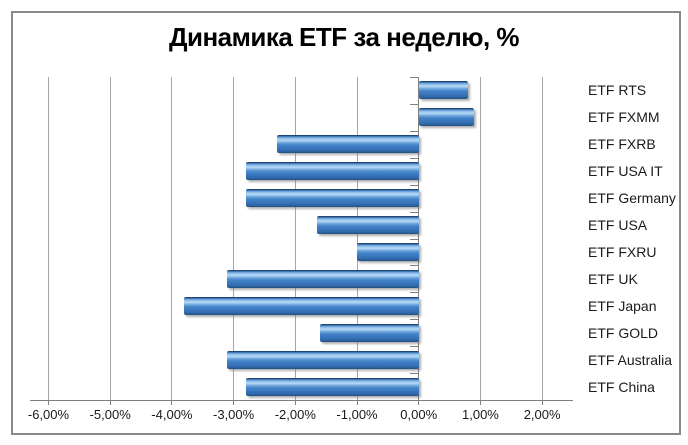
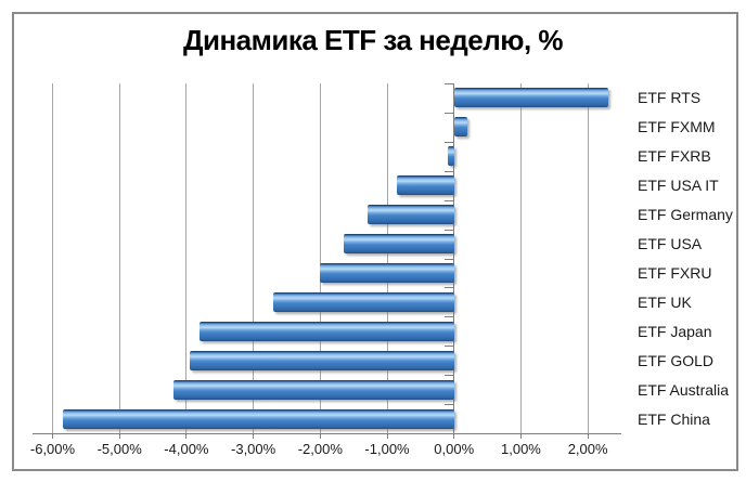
ETF RTS: 0,8% -> 2,3%
ETF FXMM: 0,9% -> 0,2%
ETF FXRB: -2,3% -> -0,1%
ETF USA IT: -2,8% -> -0,8%
ETF Germany: -2,8% -> -1,3%
ETF FXRU: -1,0% -> -2,0%
ETF UK: -3,1% -> -2,7%
ETF GOLD: -1,6% -> -4,0%
ETF Australia: -3,1% -> -4,2%
ETF China: -2,8% -> -5,8%
